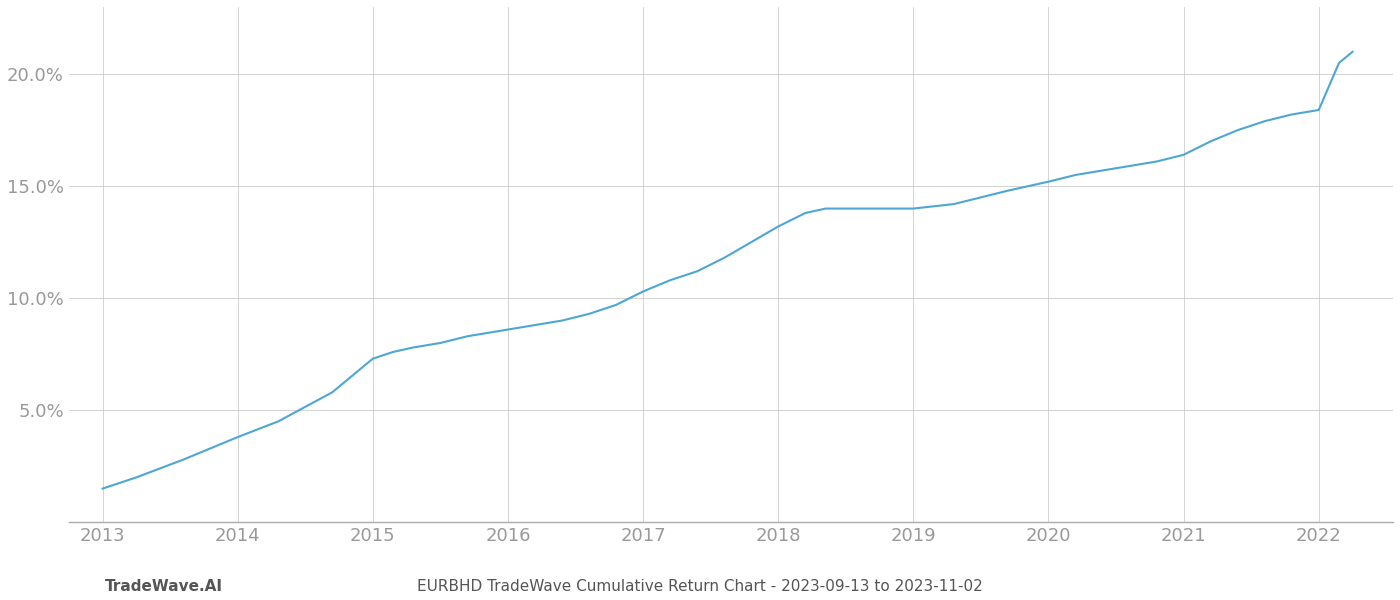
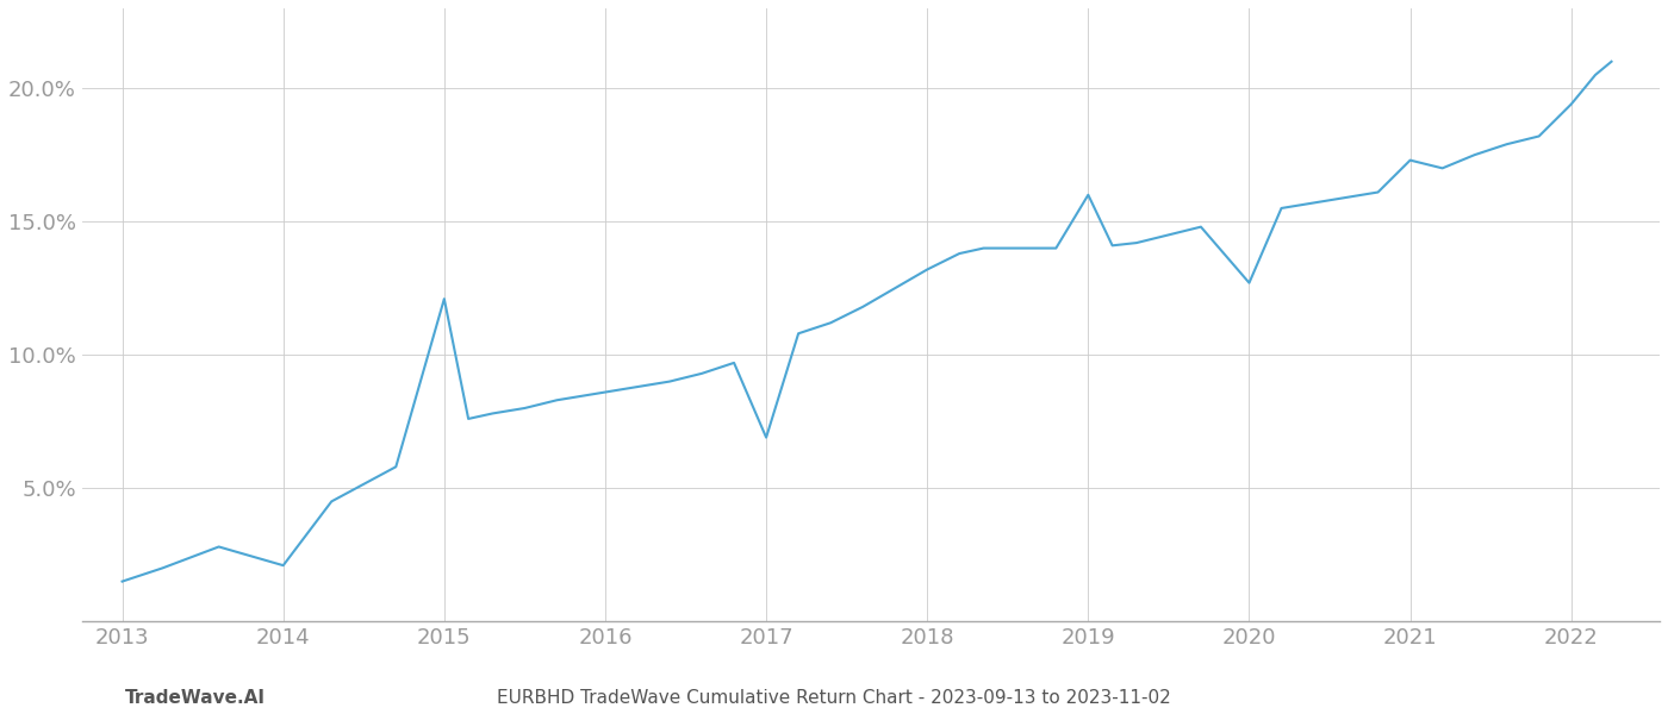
2014: 3.8% -> 2.1%
2015: 7.3% -> 12.1%
2017: 10.3% -> 6.9%
2019: 14.0% -> 16.0%
2020: 15.2% -> 12.7%
2021: 16.4% -> 17.3%
2022: 18.4% -> 19.4%
